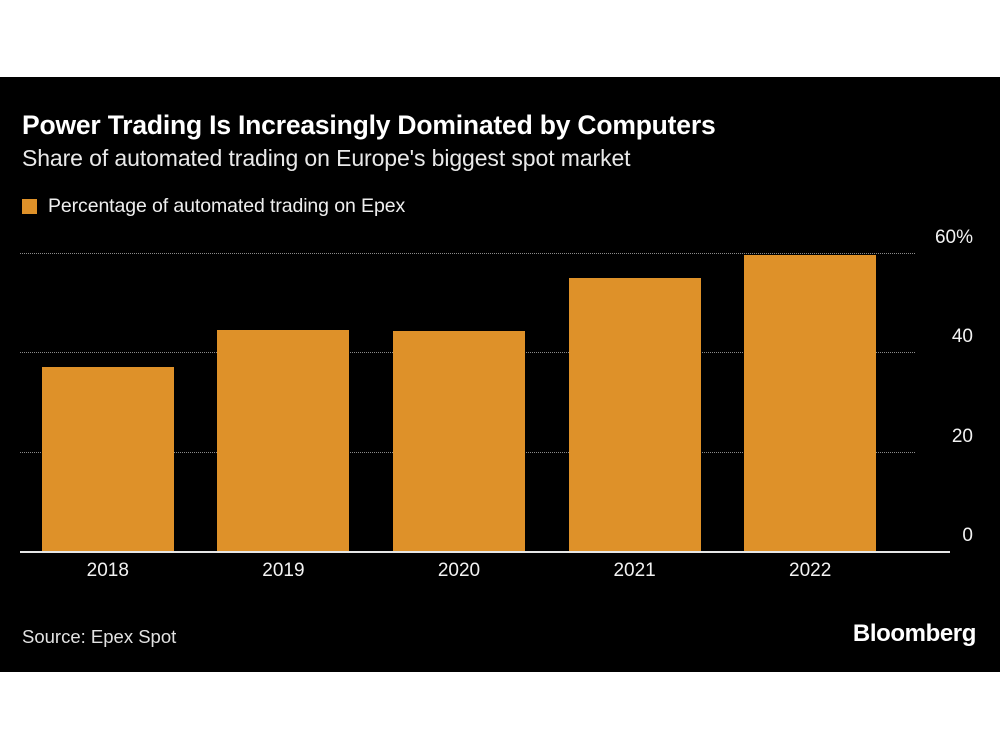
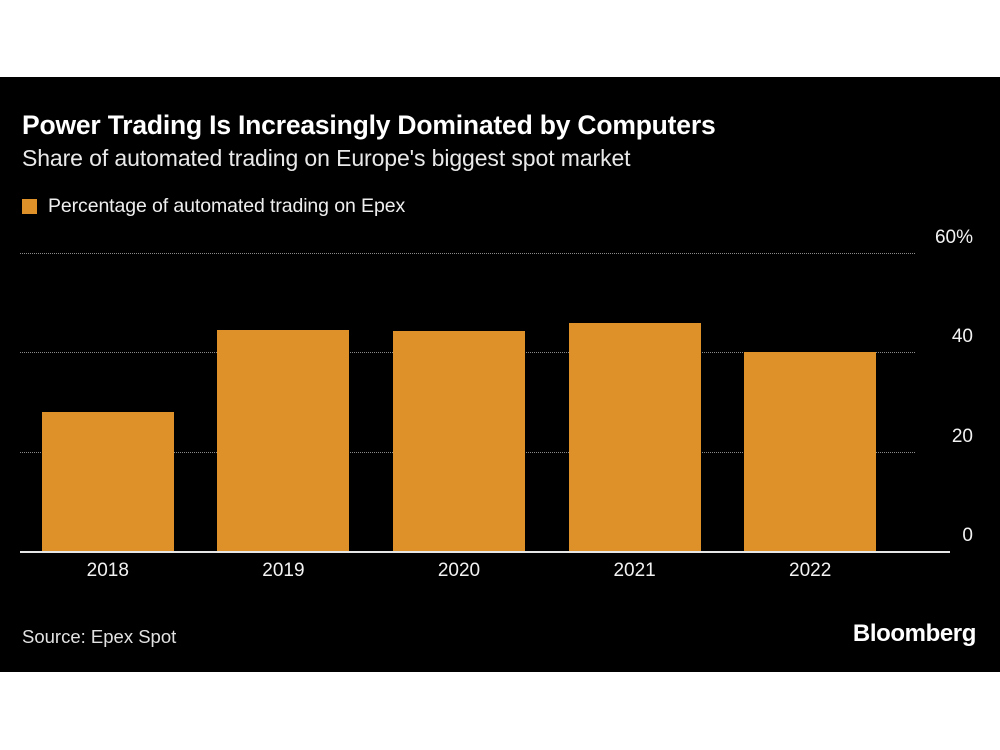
2018: 37% -> 28%
2021: 55% -> 46%
2022: 60% -> 40%
